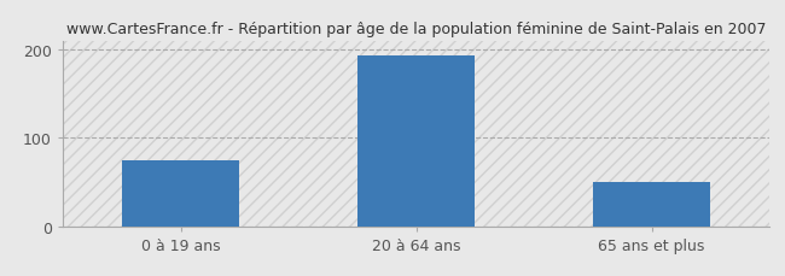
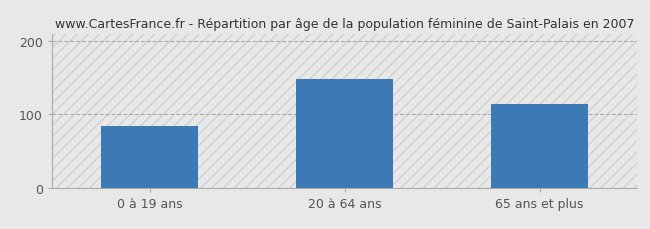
0 à 19 ans: 75 -> 84
20 à 64 ans: 193 -> 148
65 ans et plus: 50 -> 114
